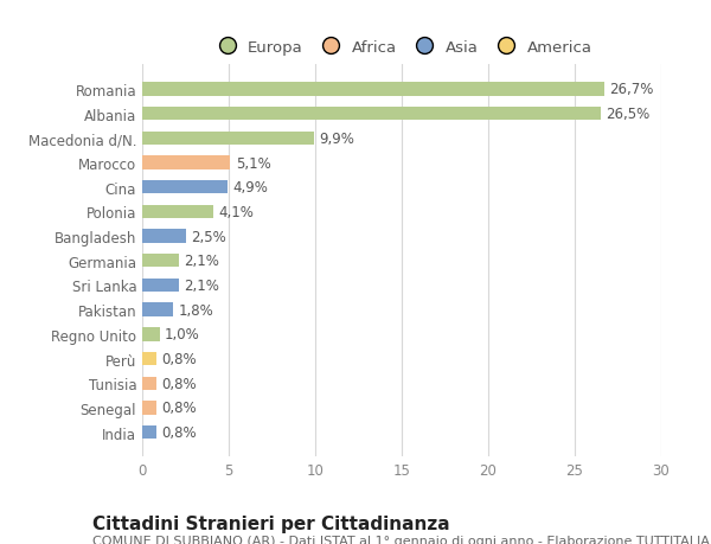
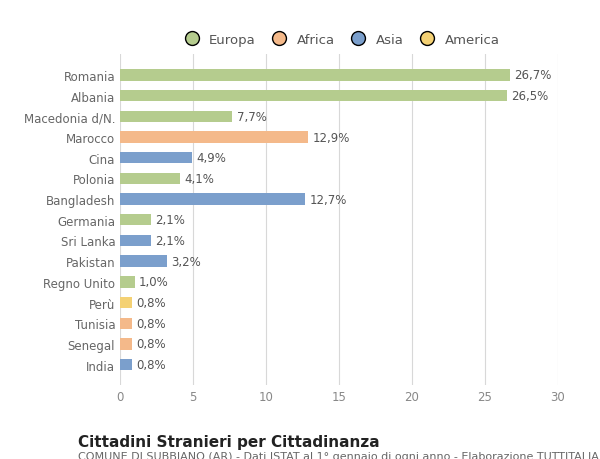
Macedonia d/N.: 9,9% -> 7,7%
Marocco: 5,1% -> 12,9%
Bangladesh: 2,5% -> 12,7%
Pakistan: 1,8% -> 3,2%
